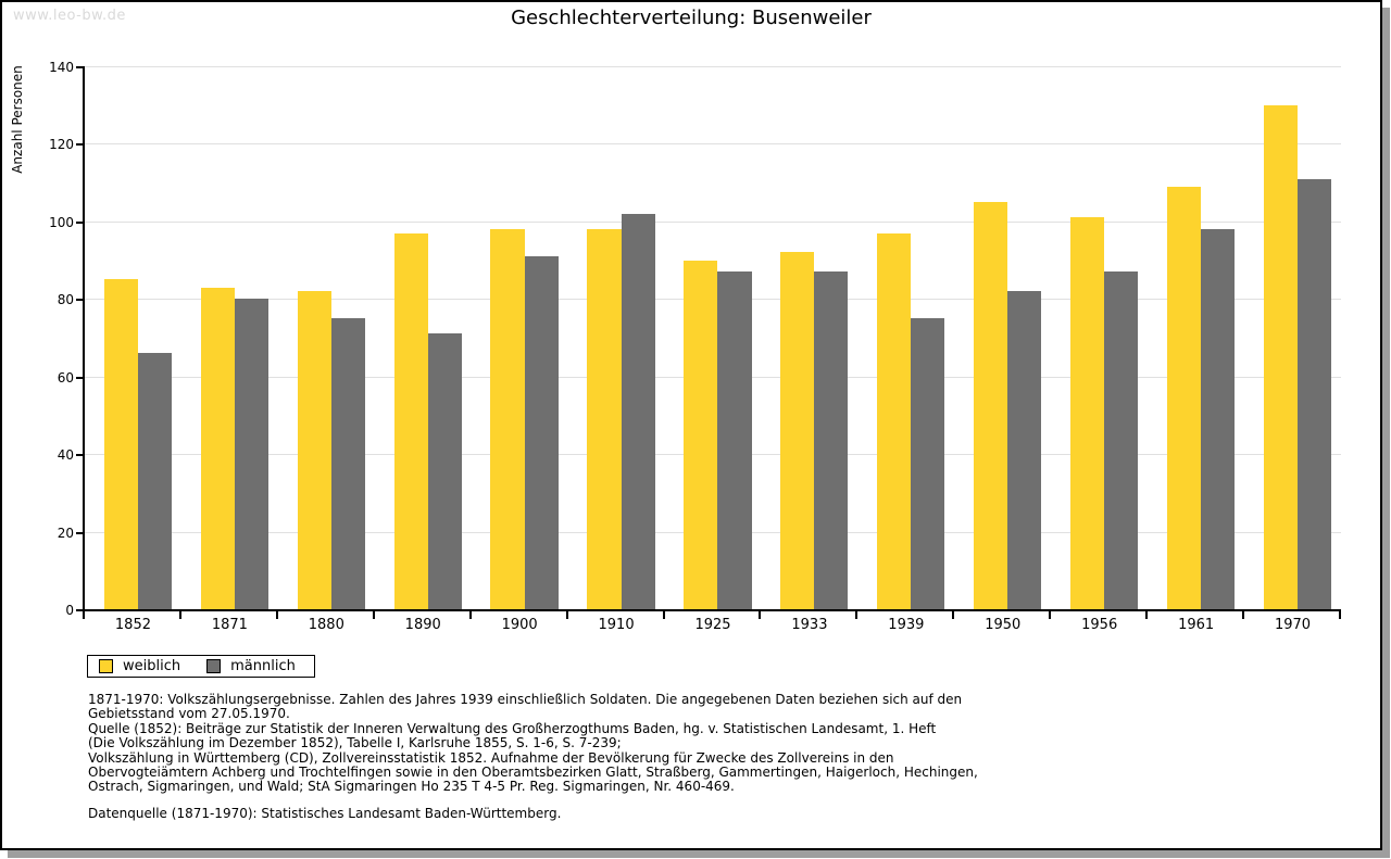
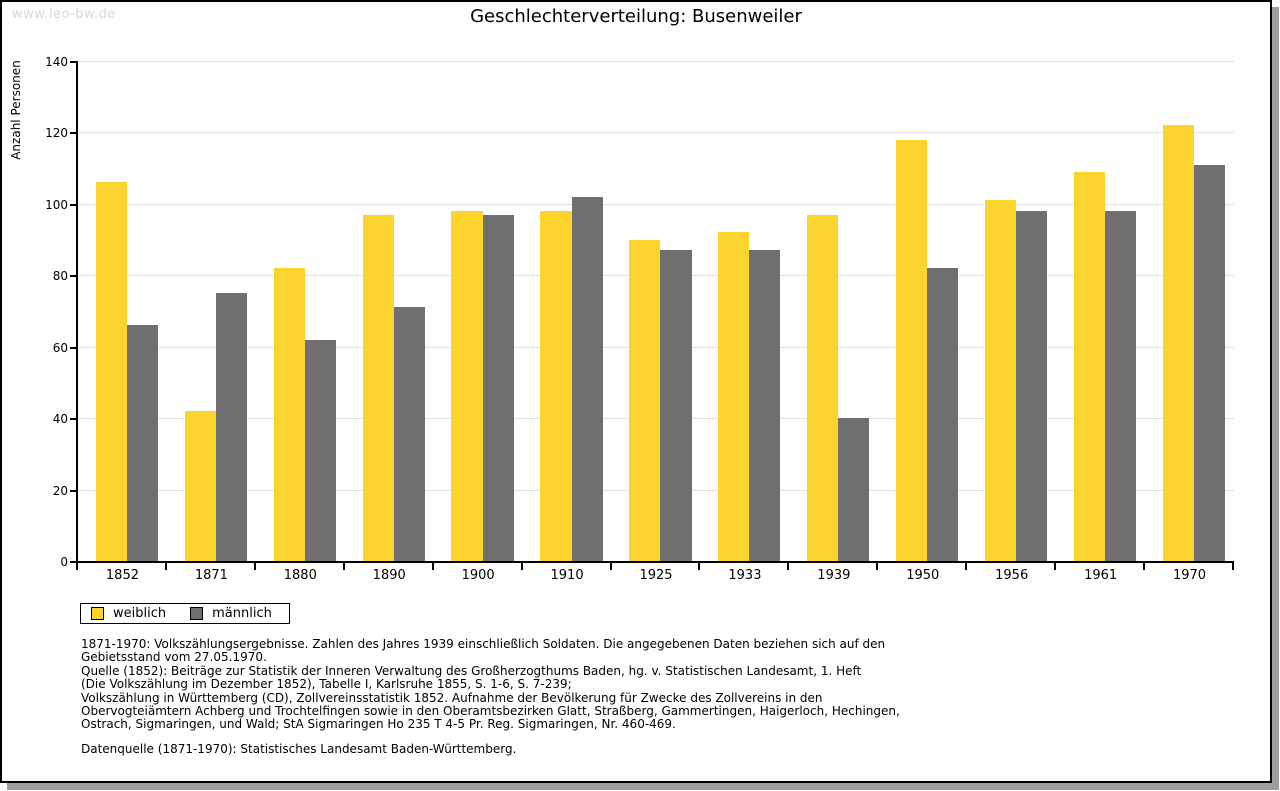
weiblich/1852: 85 -> 106
weiblich/1871: 83 -> 42
männlich/1871: 80 -> 75
männlich/1880: 75 -> 62
männlich/1900: 91 -> 97
männlich/1939: 75 -> 40
weiblich/1950: 105 -> 118
männlich/1956: 87 -> 98
weiblich/1970: 130 -> 122
